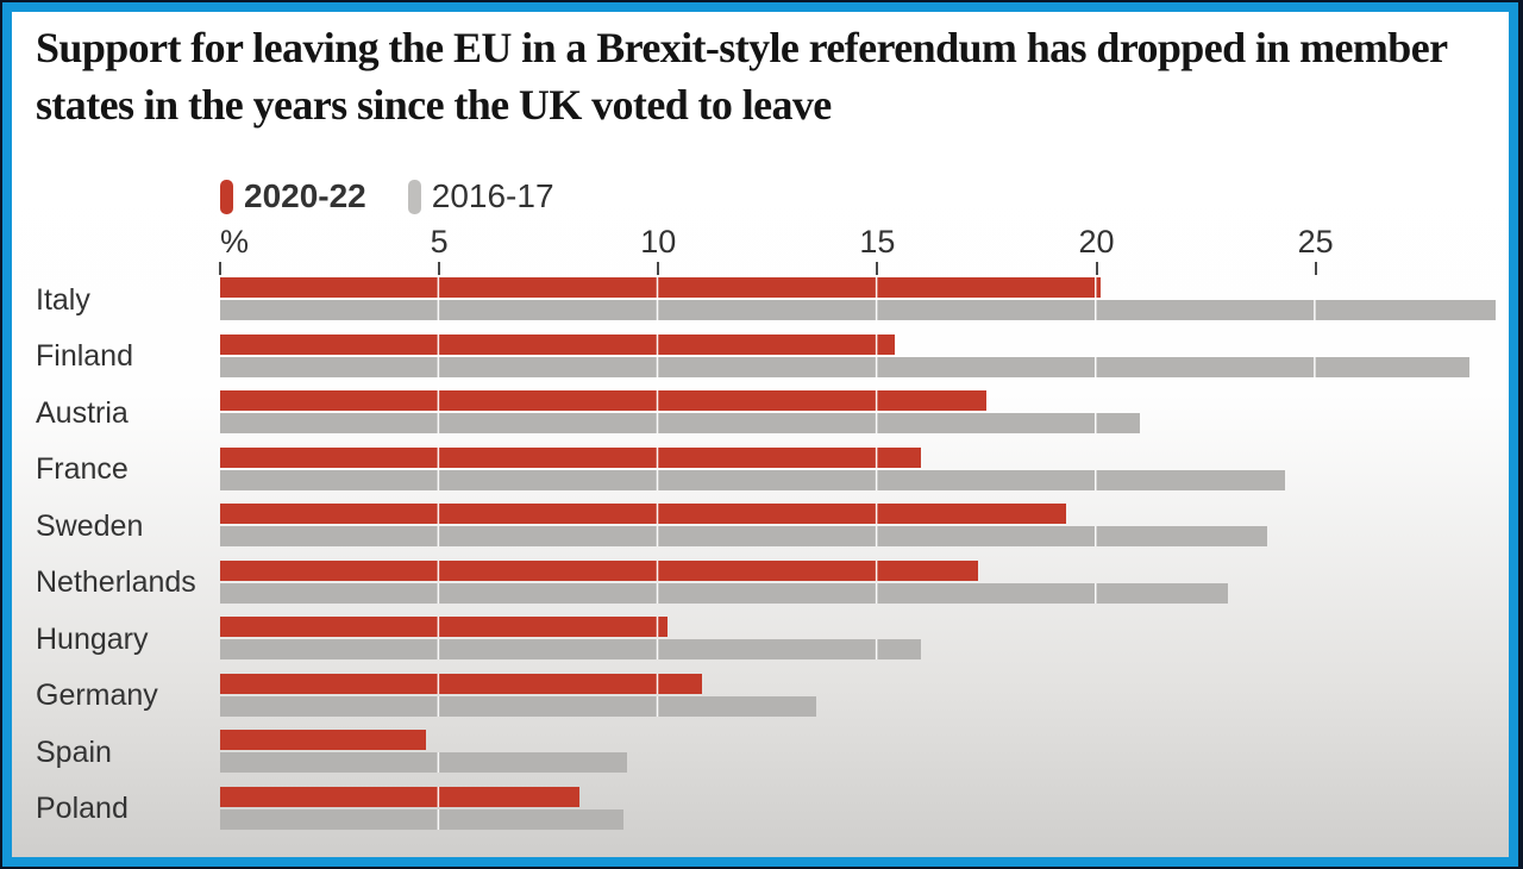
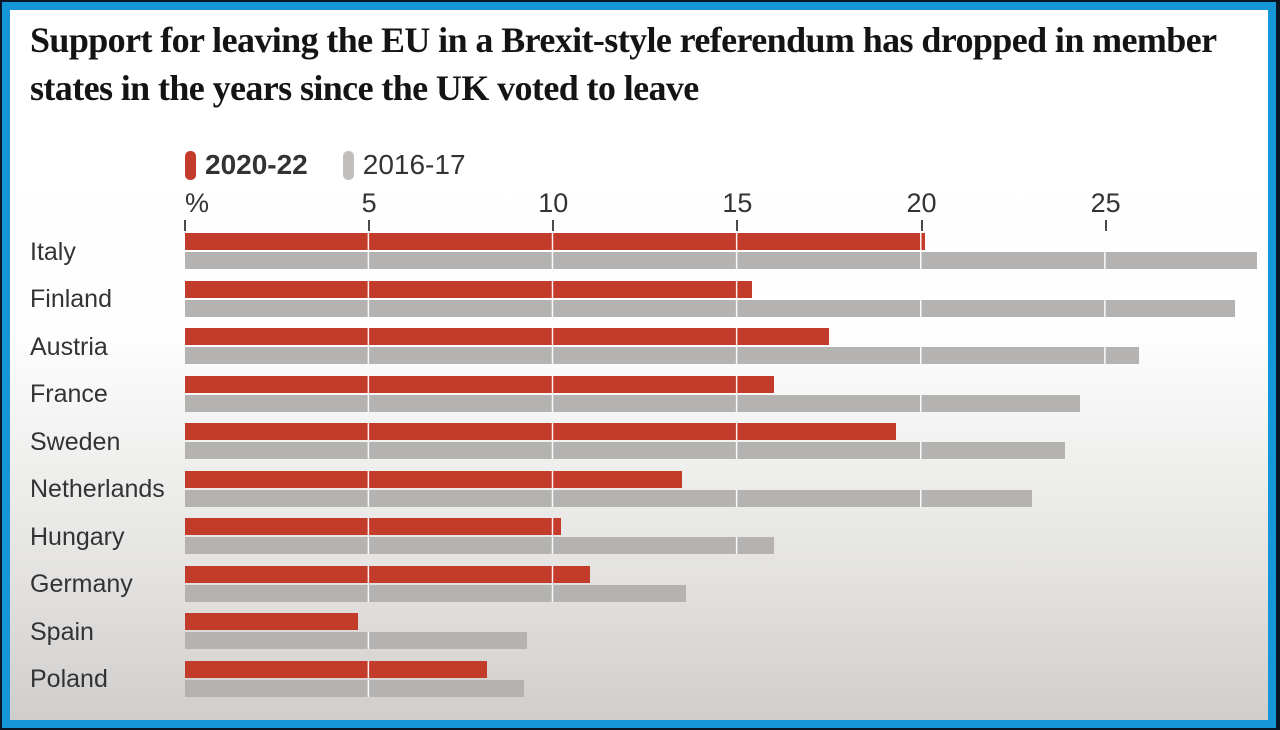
2016-17/Austria: 21.0 -> 25.9
2020-22/Netherlands: 17.3 -> 13.5
